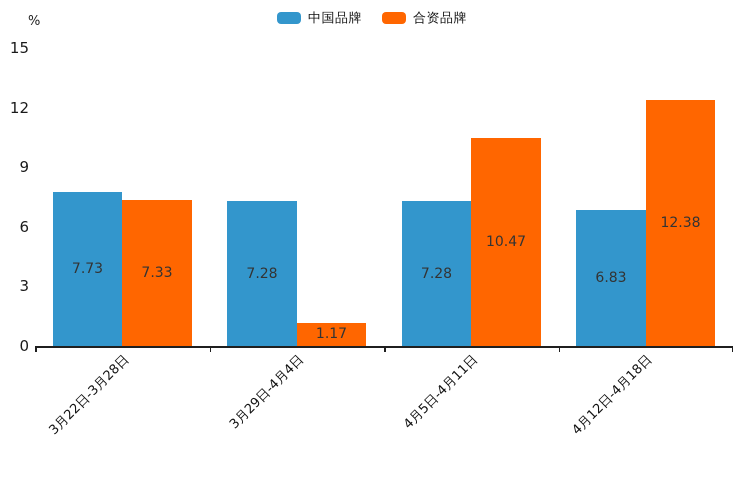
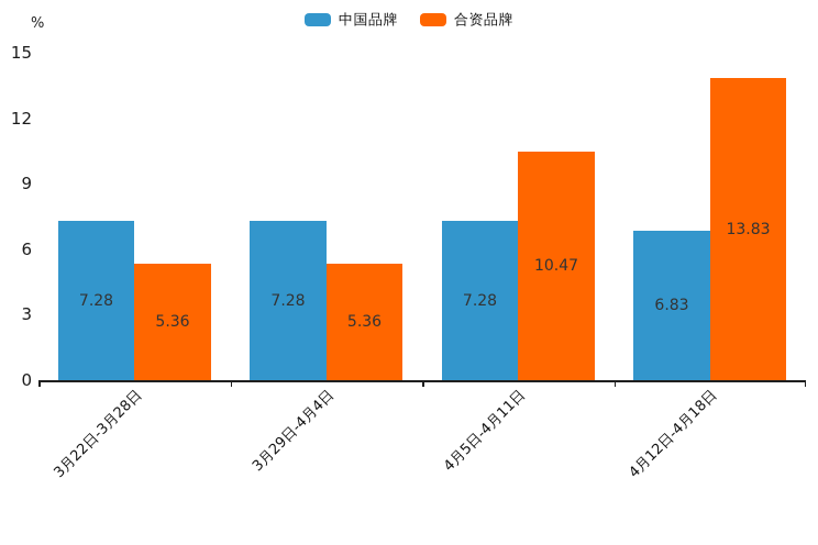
中国品牌/3月22日-3月28日: 7.73 -> 7.28
合资品牌/3月22日-3月28日: 7.33 -> 5.36
合资品牌/3月29日-4月4日: 1.17 -> 5.36
合资品牌/4月12日-4月18日: 12.38 -> 13.83
